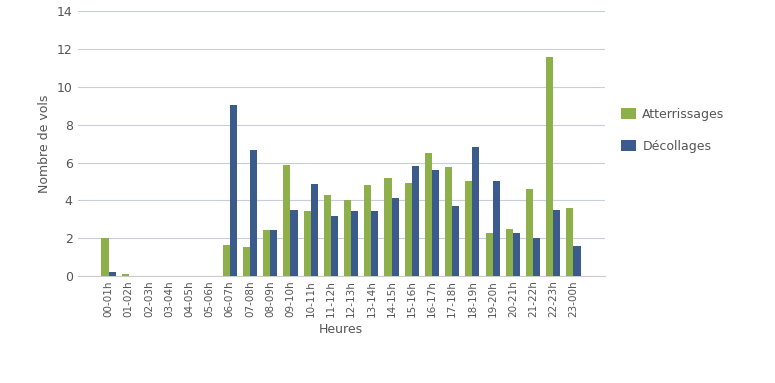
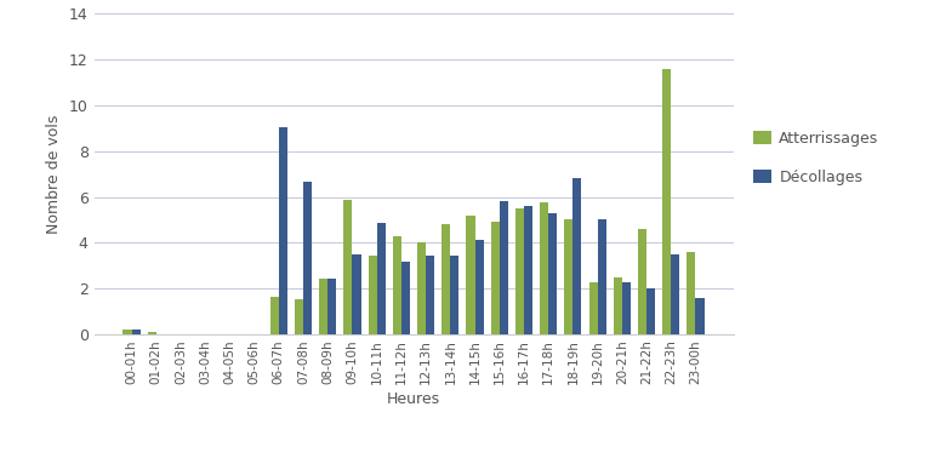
Atterrissages/00-01h: 2.0 -> 0.2
Atterrissages/16-17h: 6.5 -> 5.5
Décollages/17-18h: 3.7 -> 5.3
